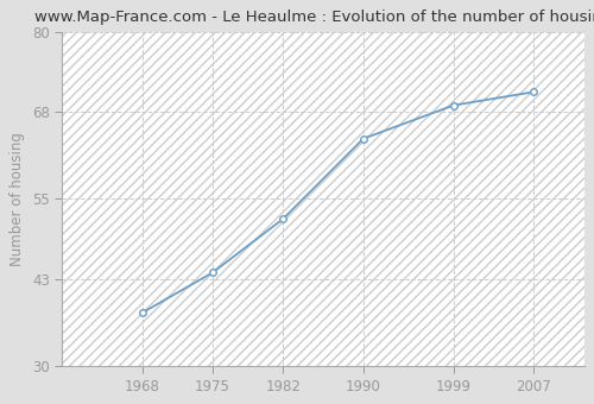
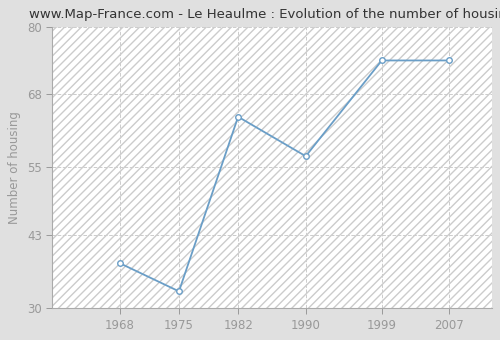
1975: 44 -> 33
1982: 52 -> 64
1990: 64 -> 57
1999: 69 -> 74
2007: 71 -> 74
